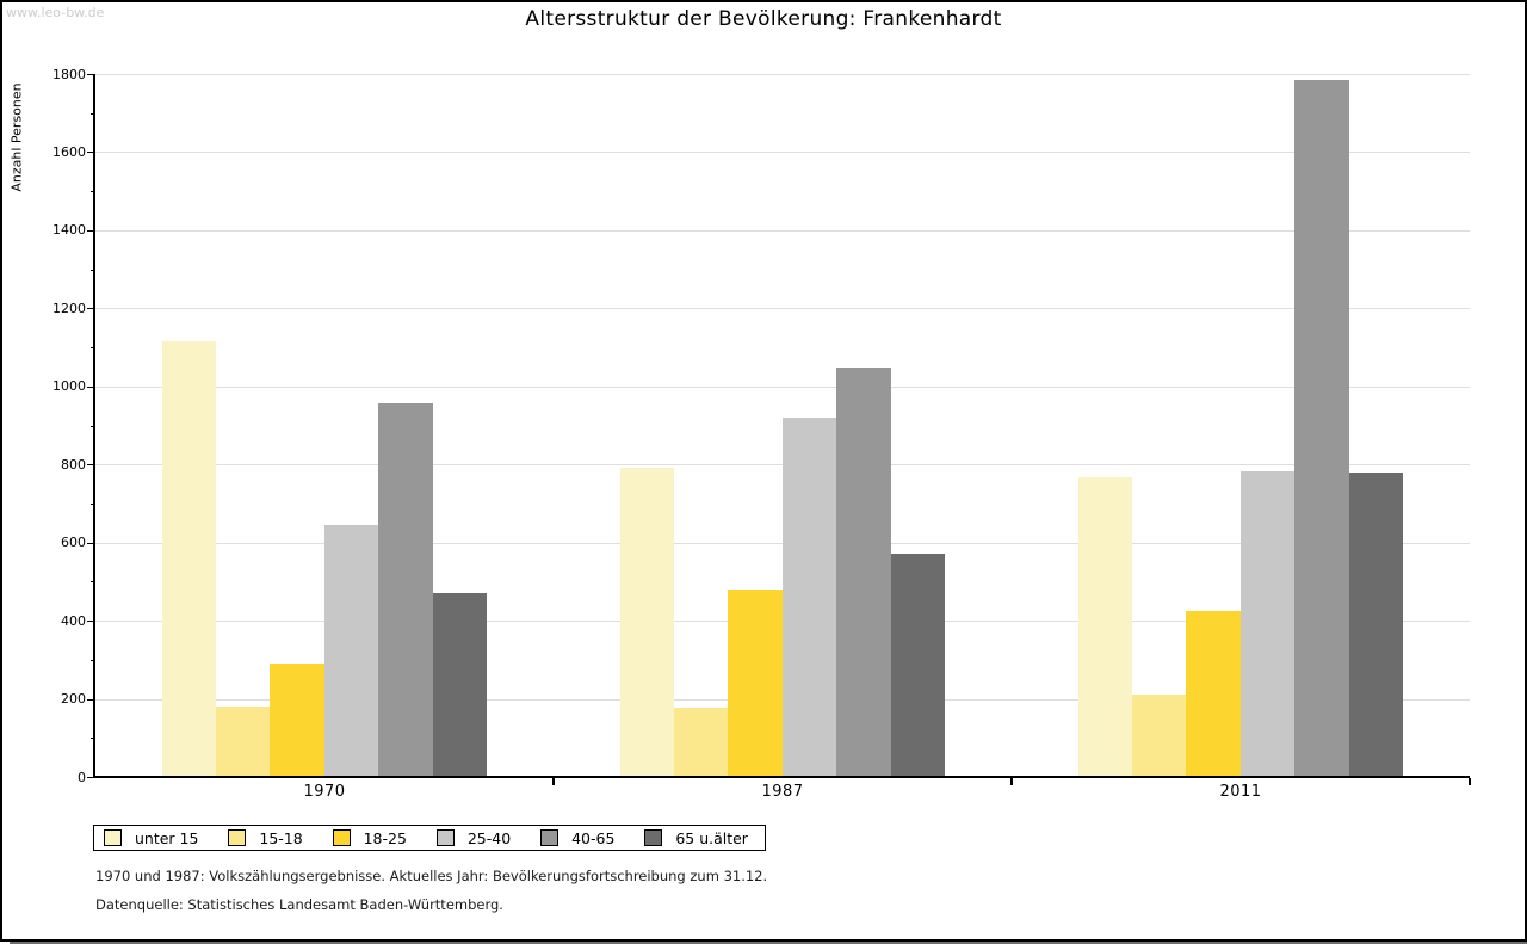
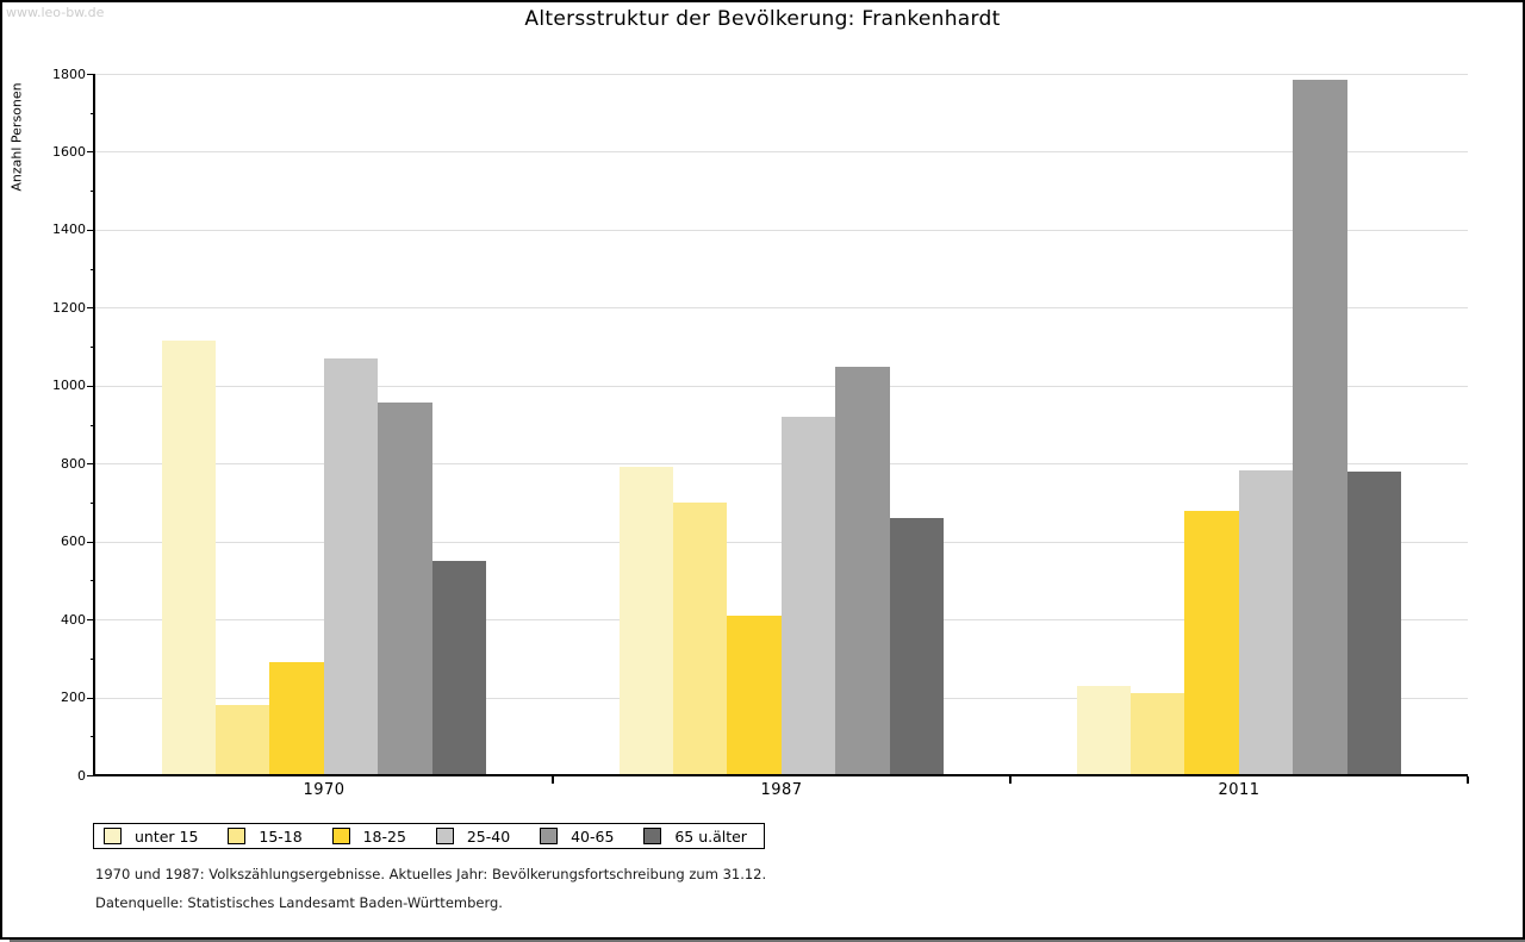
25-40/1970: 640 -> 1070
65 u.älter/1970: 470 -> 550
15-18/1987: 180 -> 700
18-25/1987: 480 -> 410
65 u.älter/1987: 570 -> 660
unter 15/2011: 770 -> 230
18-25/2011: 420 -> 680
